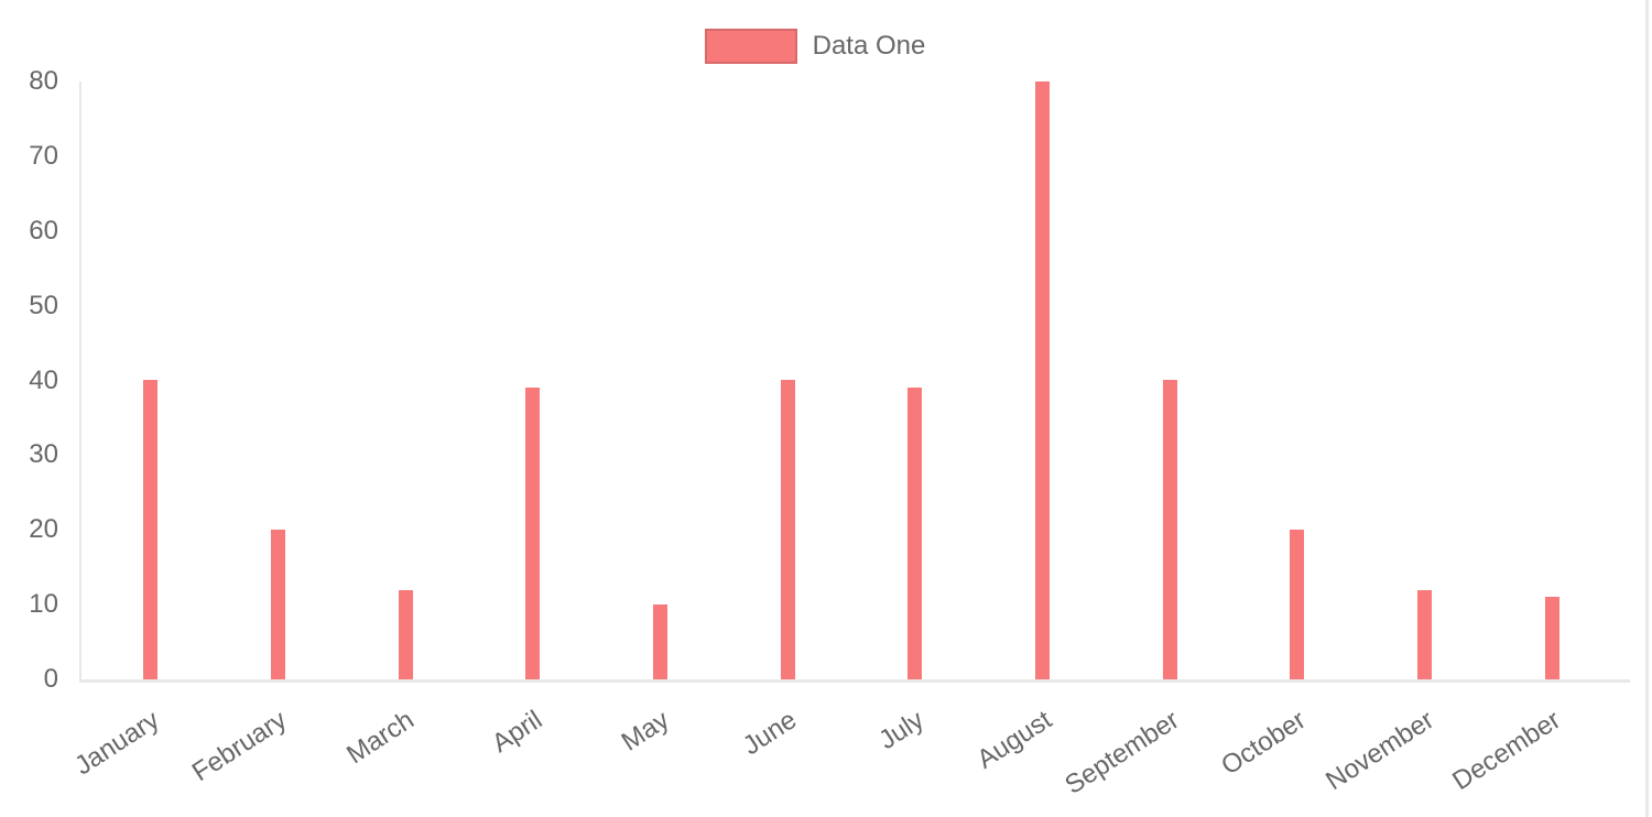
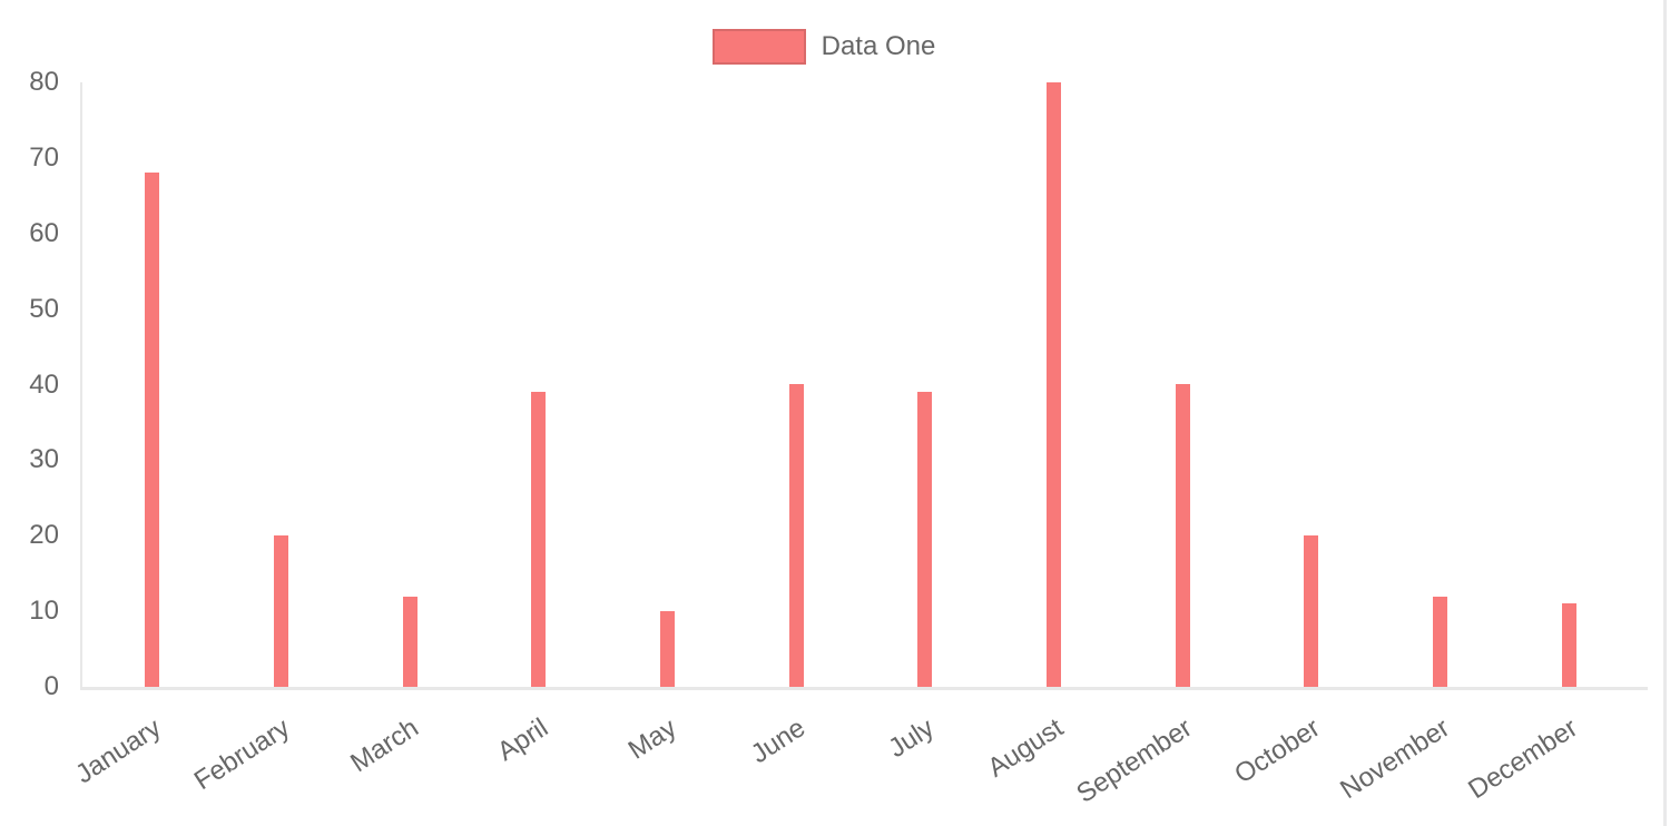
January: 40 -> 68
